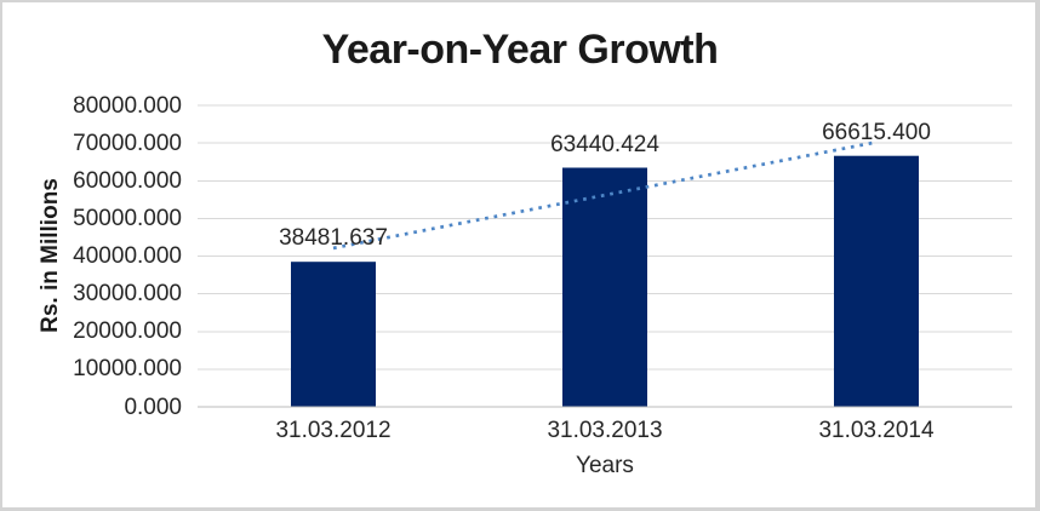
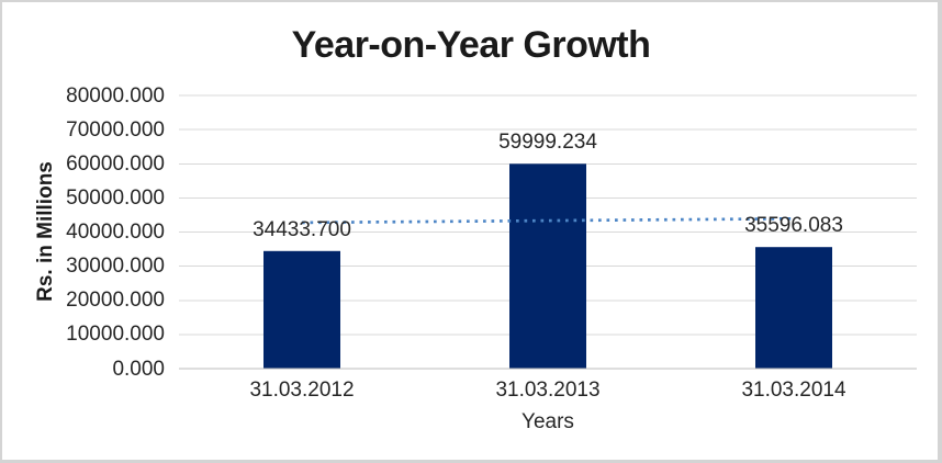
31.03.2012: 38481.637 -> 34433.700
31.03.2013: 63440.424 -> 59999.234
31.03.2014: 66615.400 -> 35596.083
